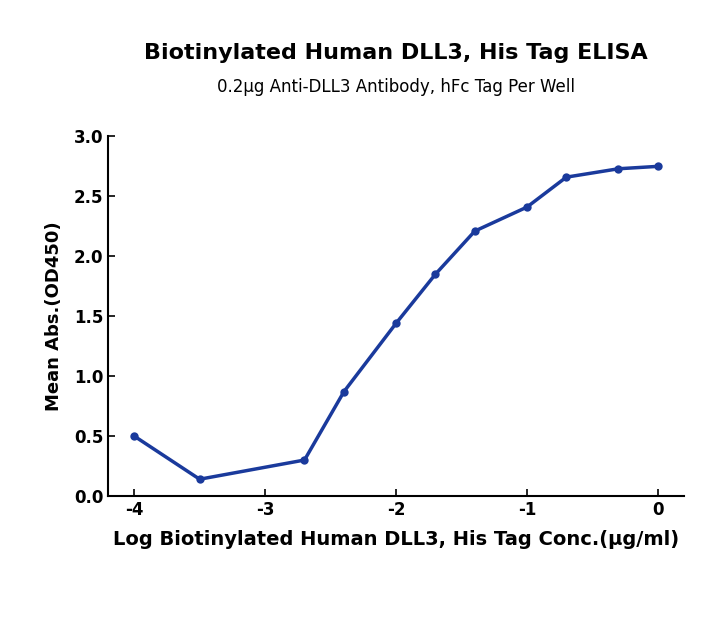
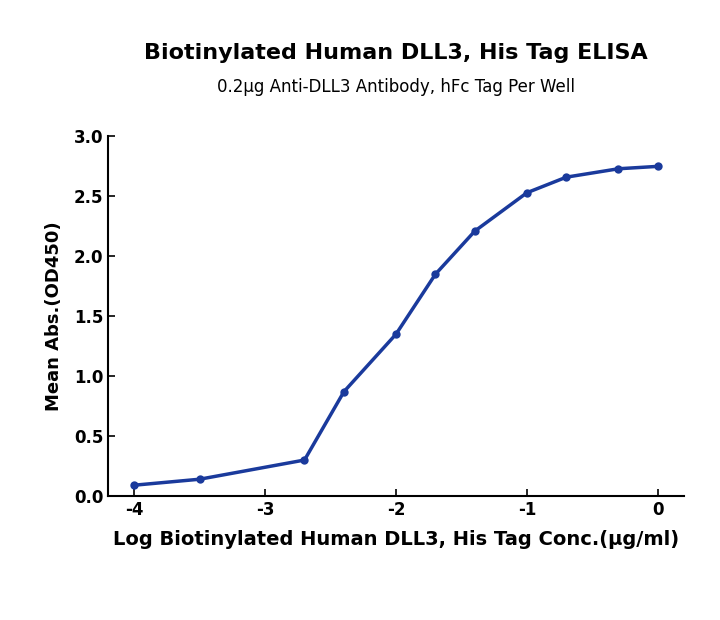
-4: 0.50 -> 0.09
-2: 1.44 -> 1.35
-1: 2.41 -> 2.53
